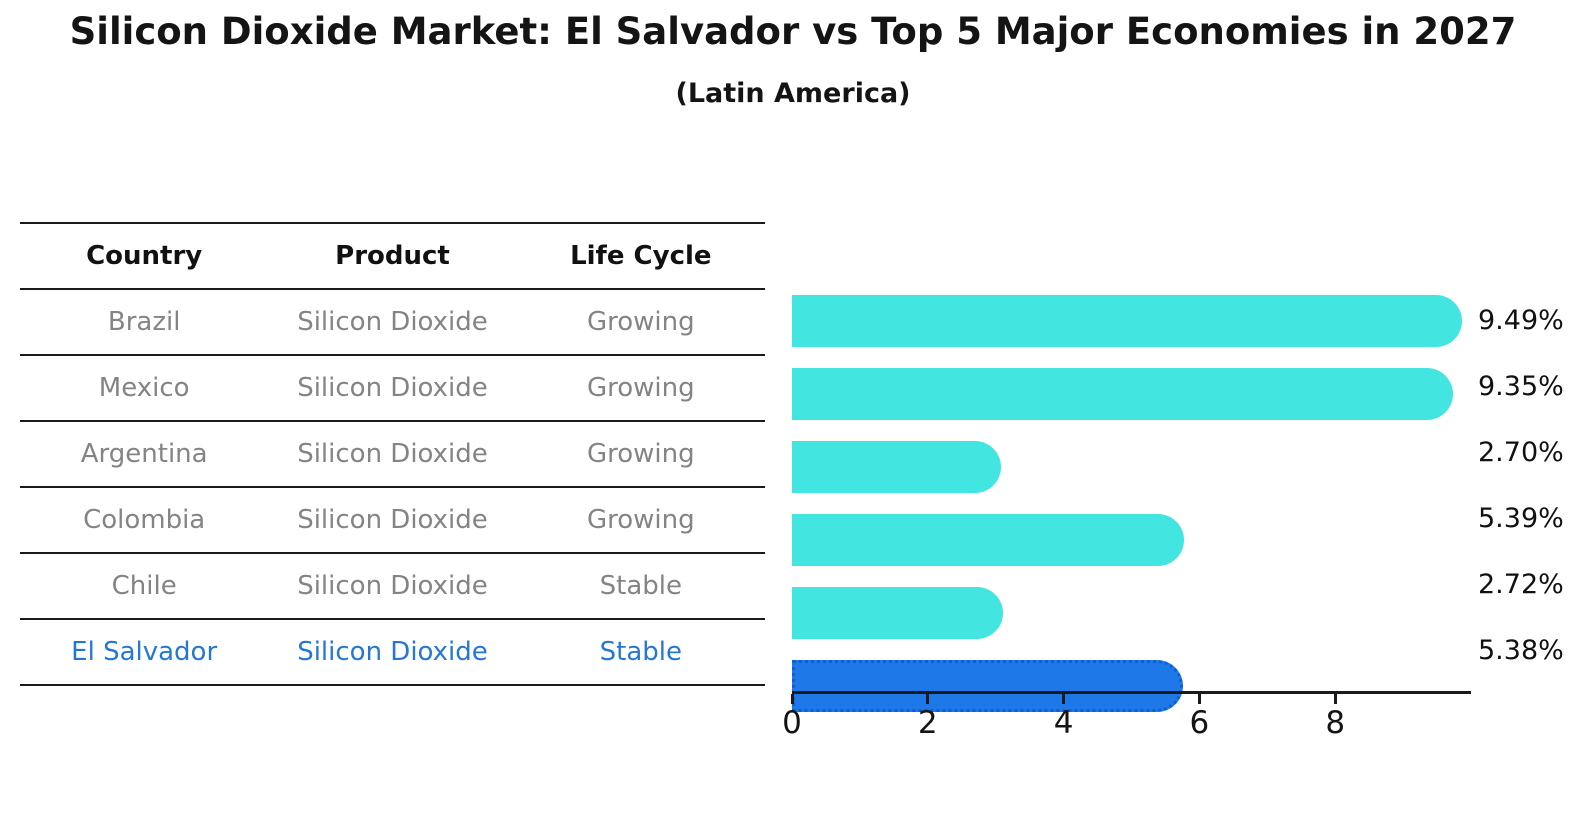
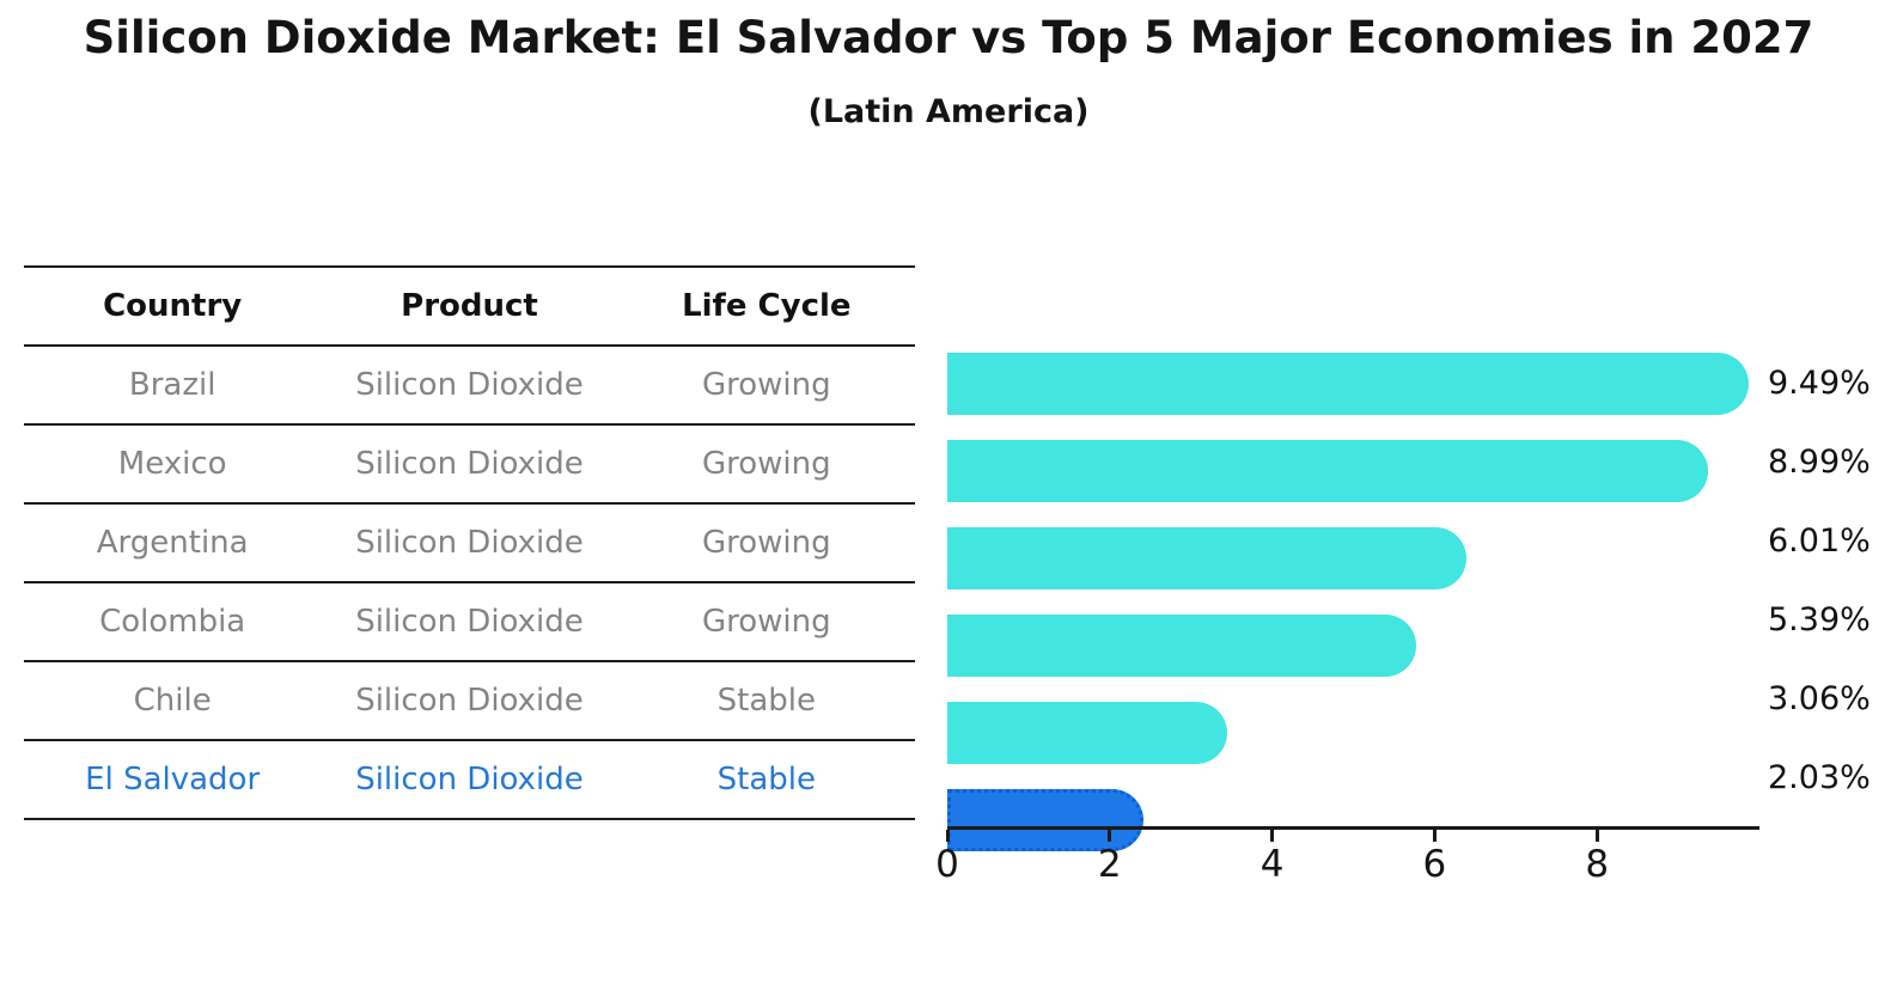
Mexico: 9.35% -> 8.99%
Argentina: 2.70% -> 6.01%
Chile: 2.72% -> 3.06%
El Salvador: 5.38% -> 2.03%
